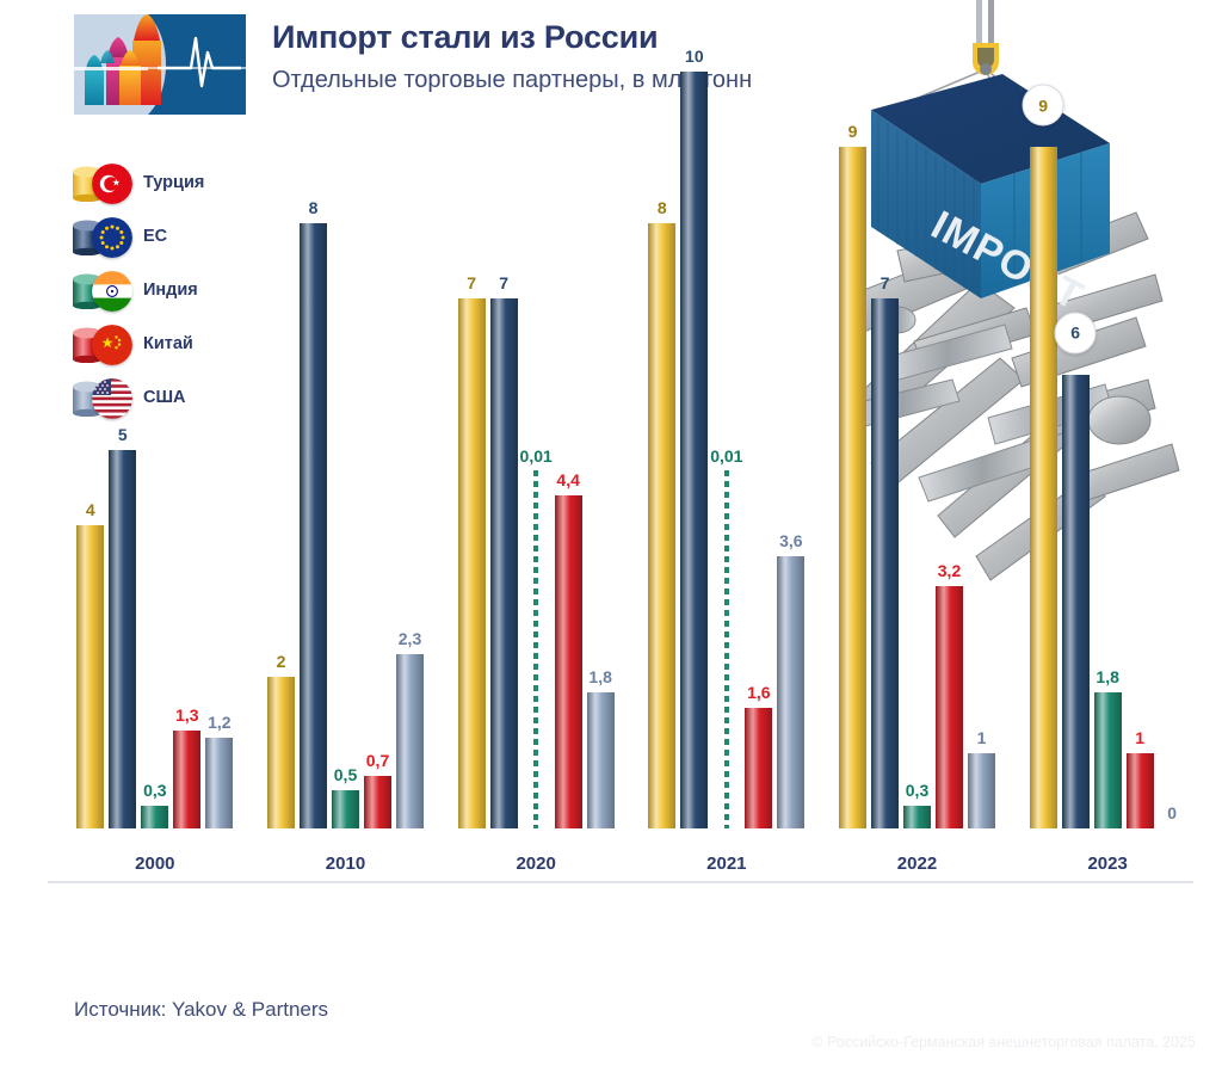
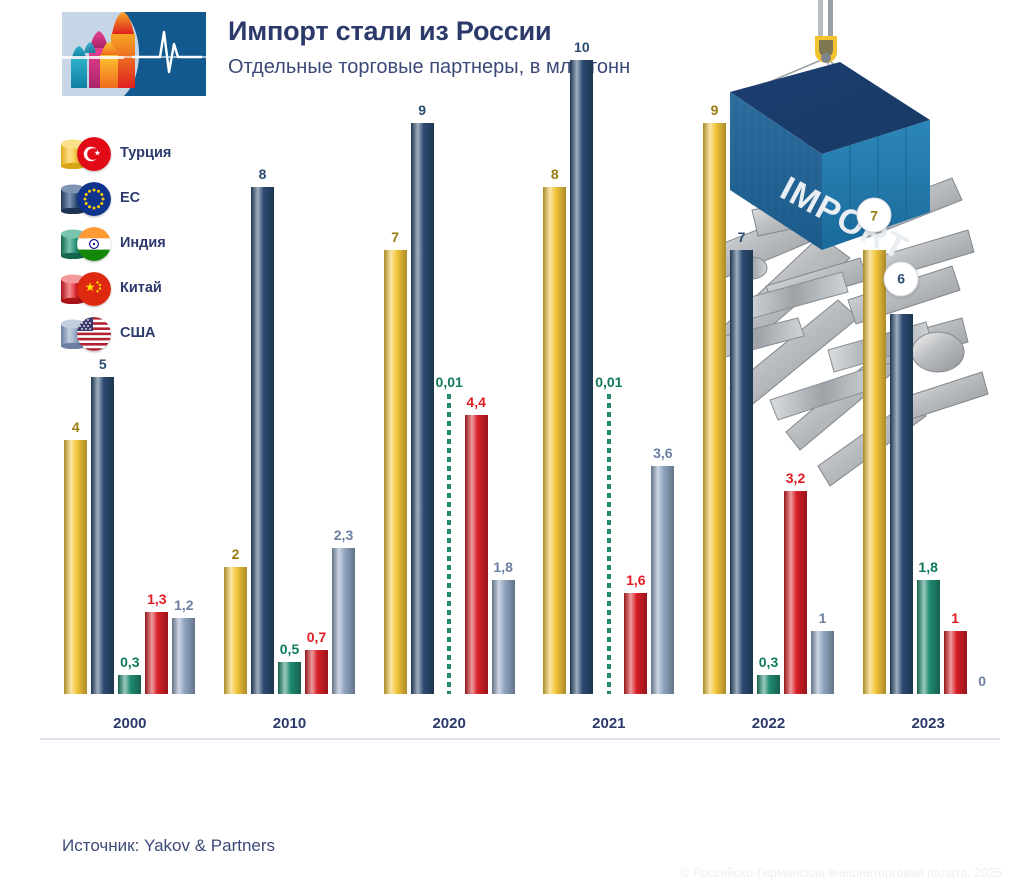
ЕС/2020: 7 -> 9
Турция/2023: 9 -> 7
